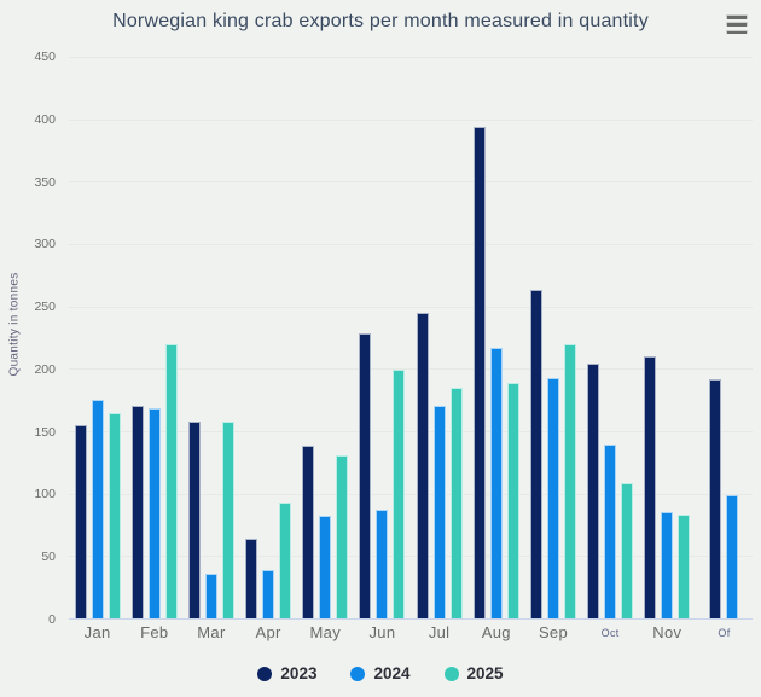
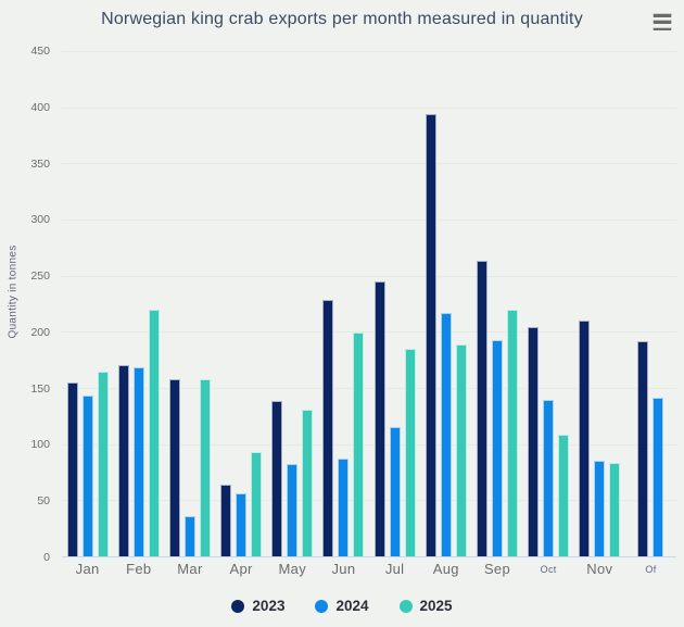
2024/Jan: 175 -> 143
2024/Apr: 39 -> 56
2024/Jul: 170 -> 115
2024/Of: 99 -> 141
